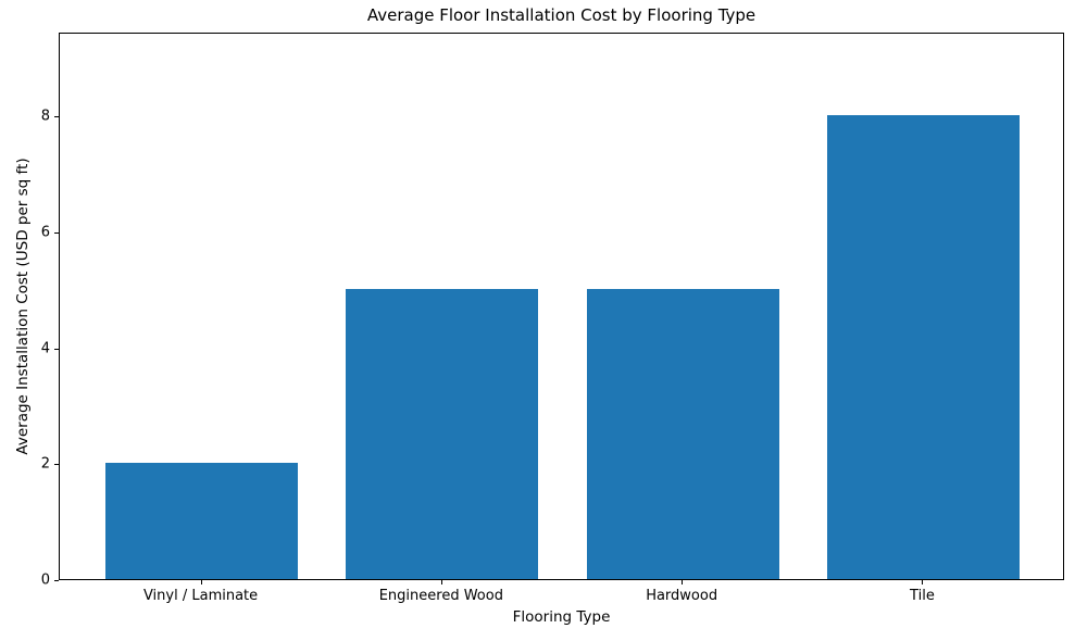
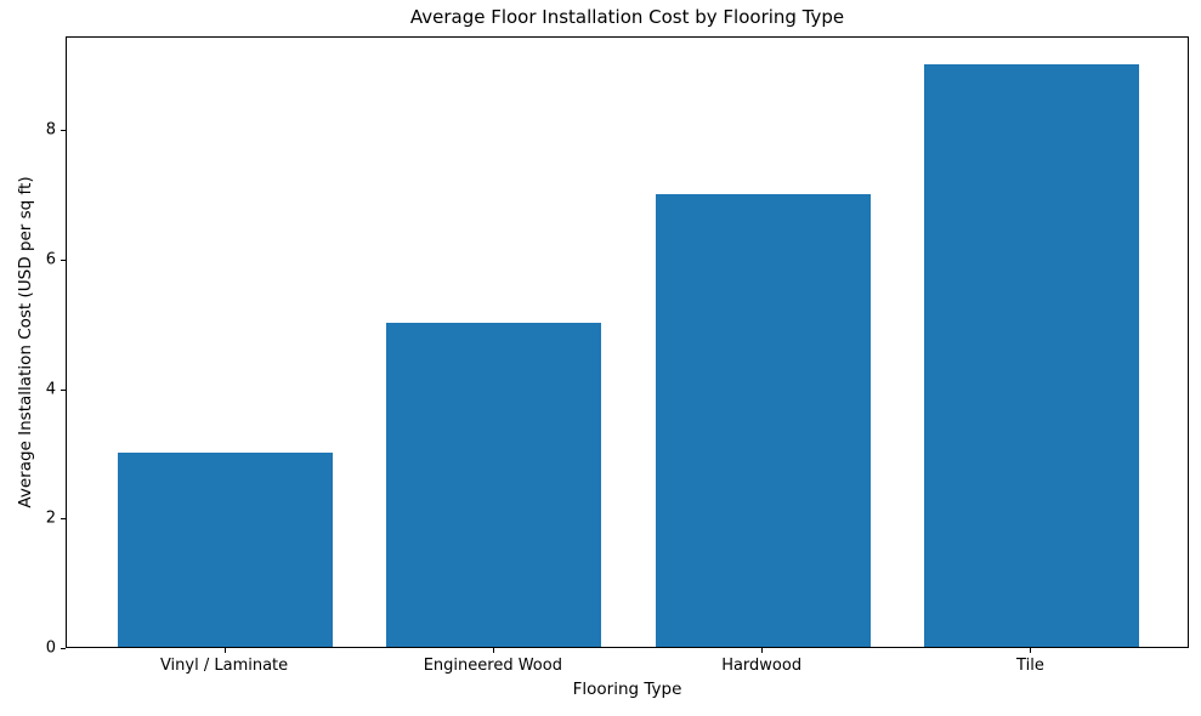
Vinyl / Laminate: 2 -> 3
Hardwood: 5 -> 7
Tile: 8 -> 9
